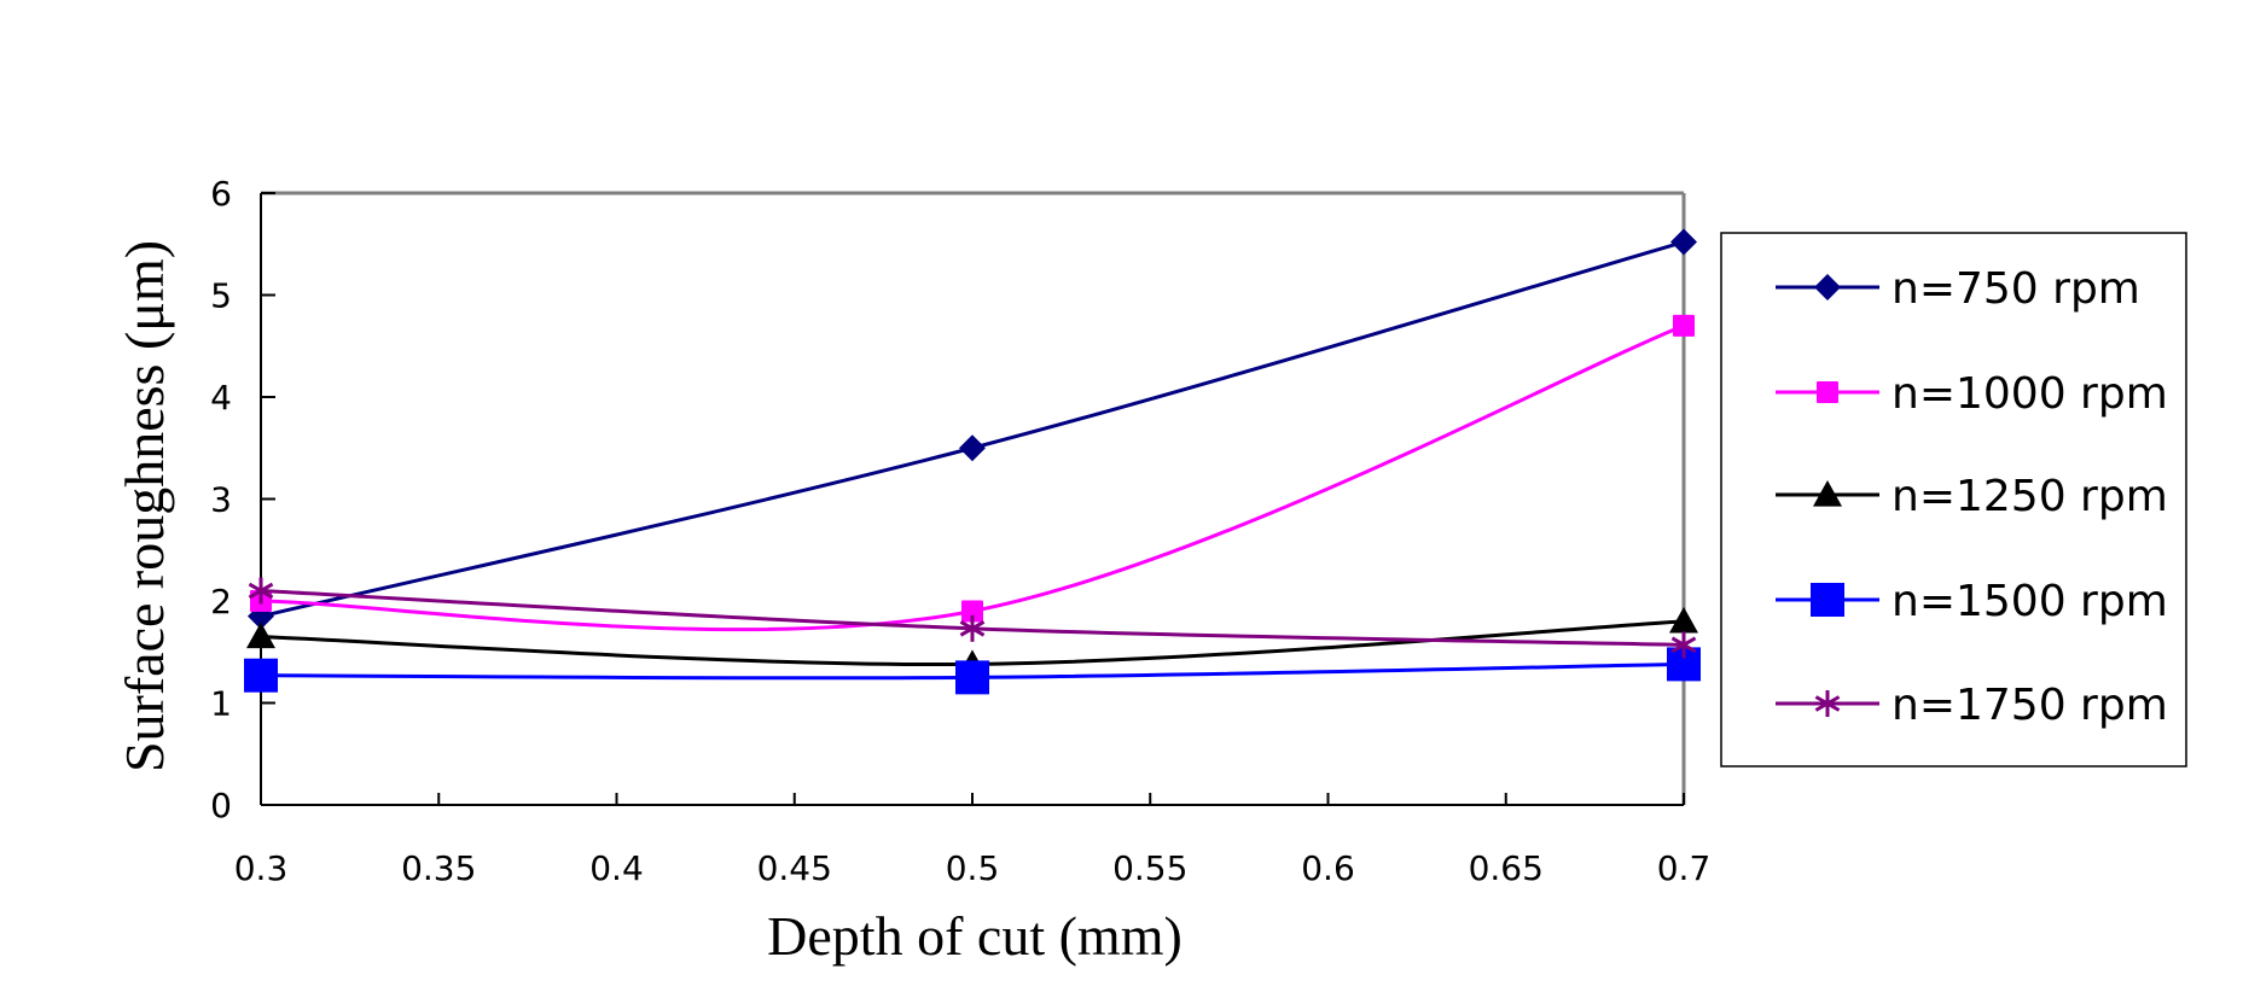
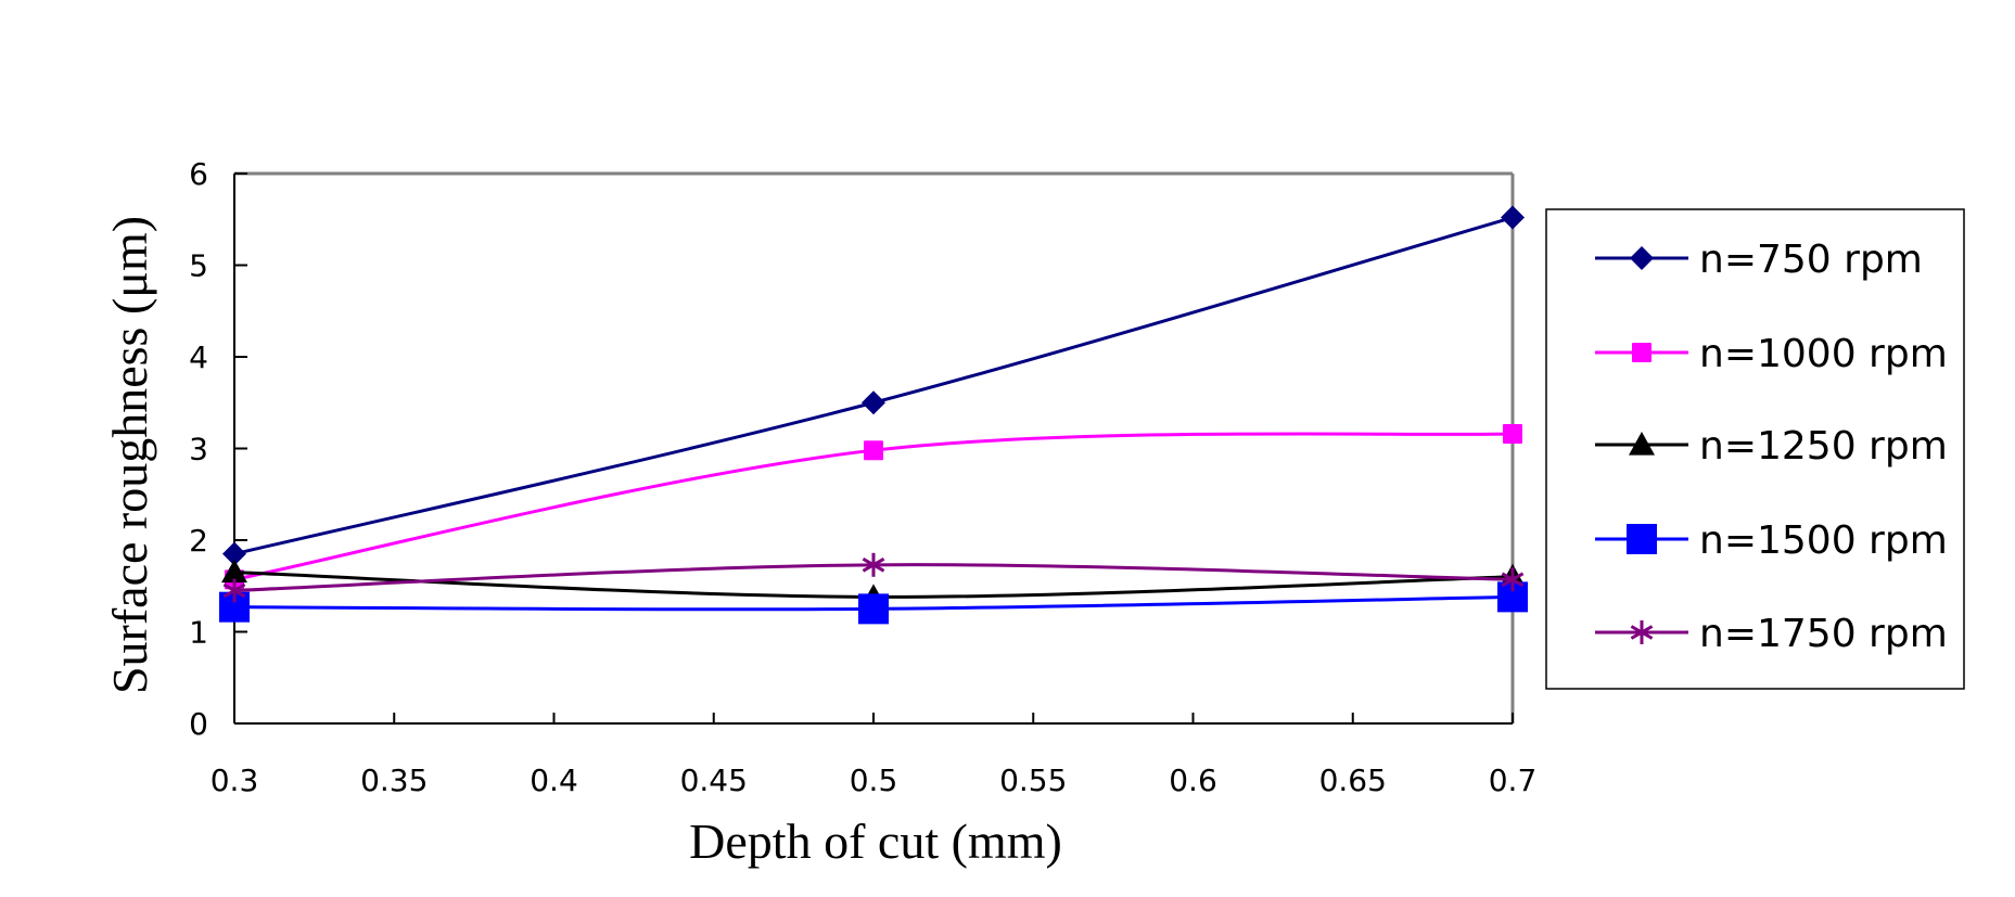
n=1000 rpm/0.3: 2,0 -> 1,6
n=1750 rpm/0.3: 2,1 -> 1,4
n=1000 rpm/0.5: 1,9 -> 3,0
n=1000 rpm/0.7: 4,7 -> 3,2
n=1250 rpm/0.7: 1,8 -> 1,6
